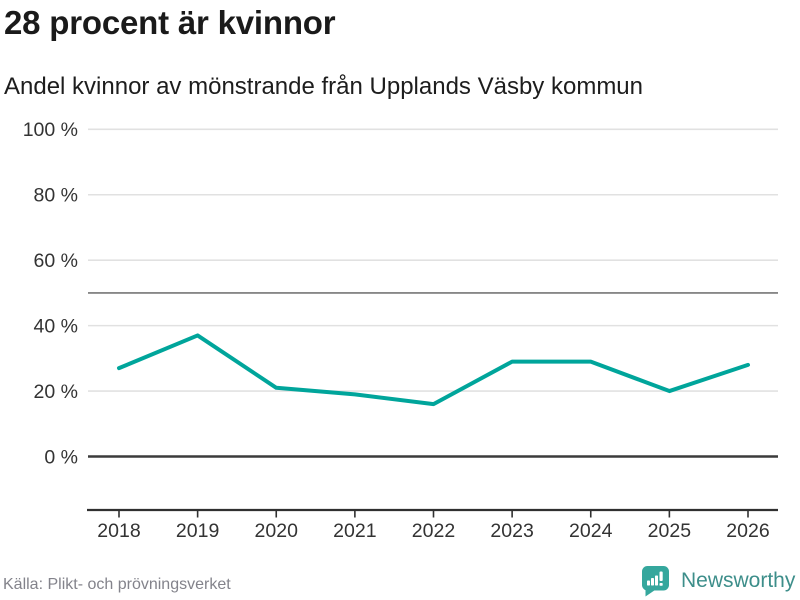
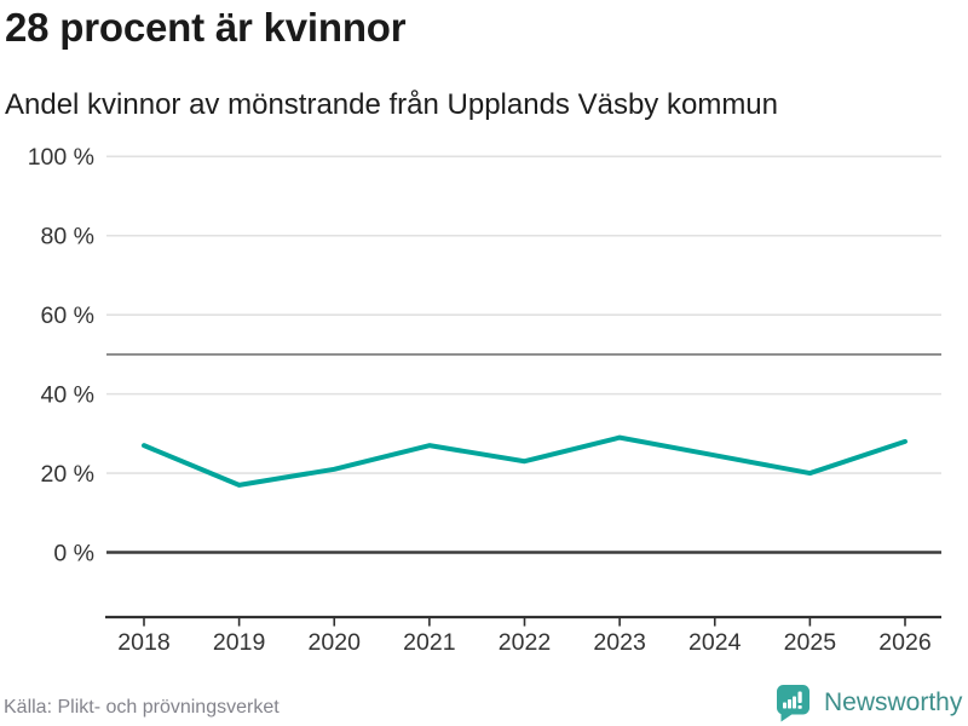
2019: 37% -> 17%
2021: 19% -> 27%
2022: 16% -> 23%
2024: 29% -> 24%
